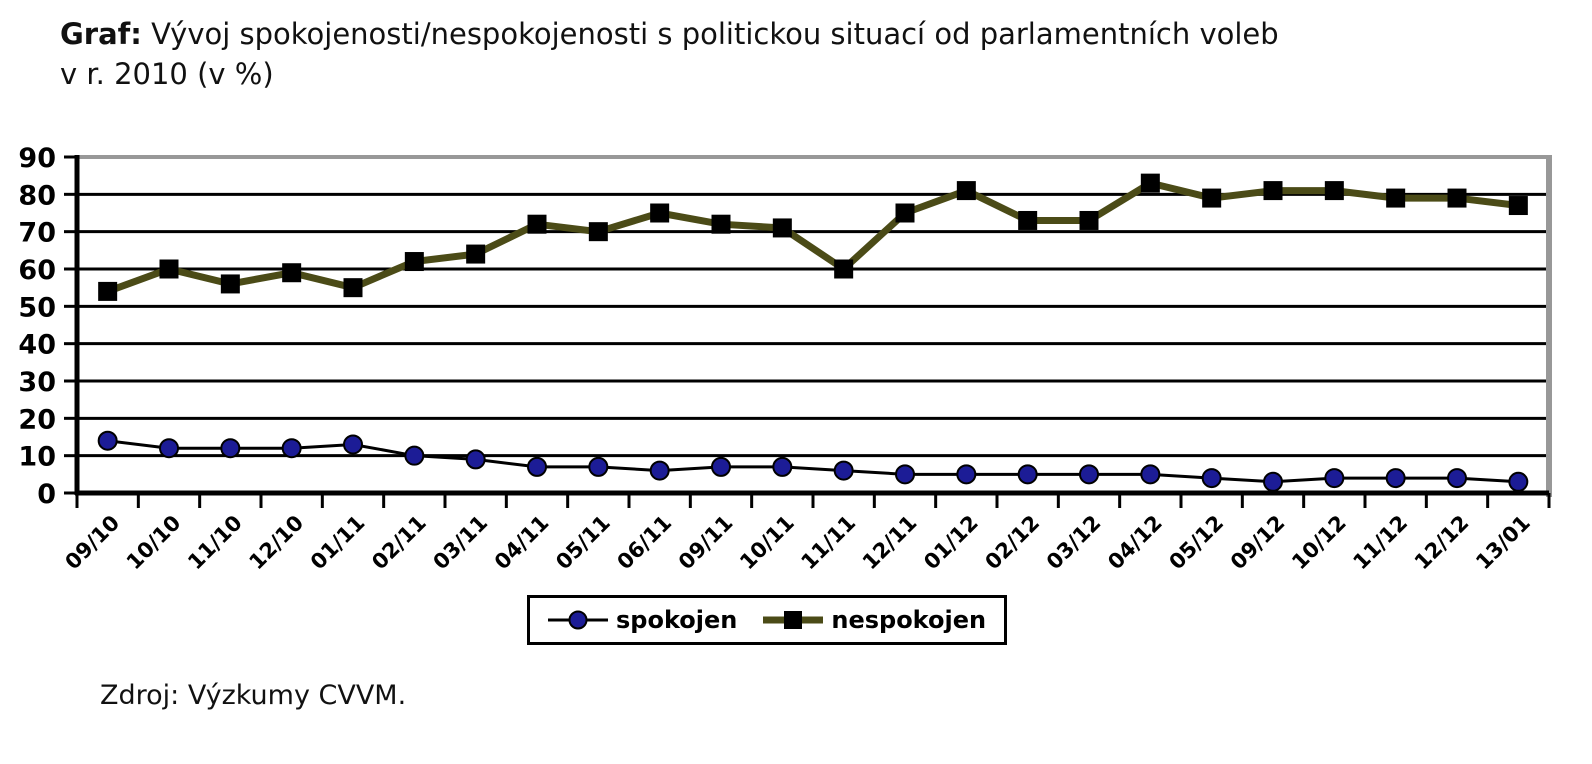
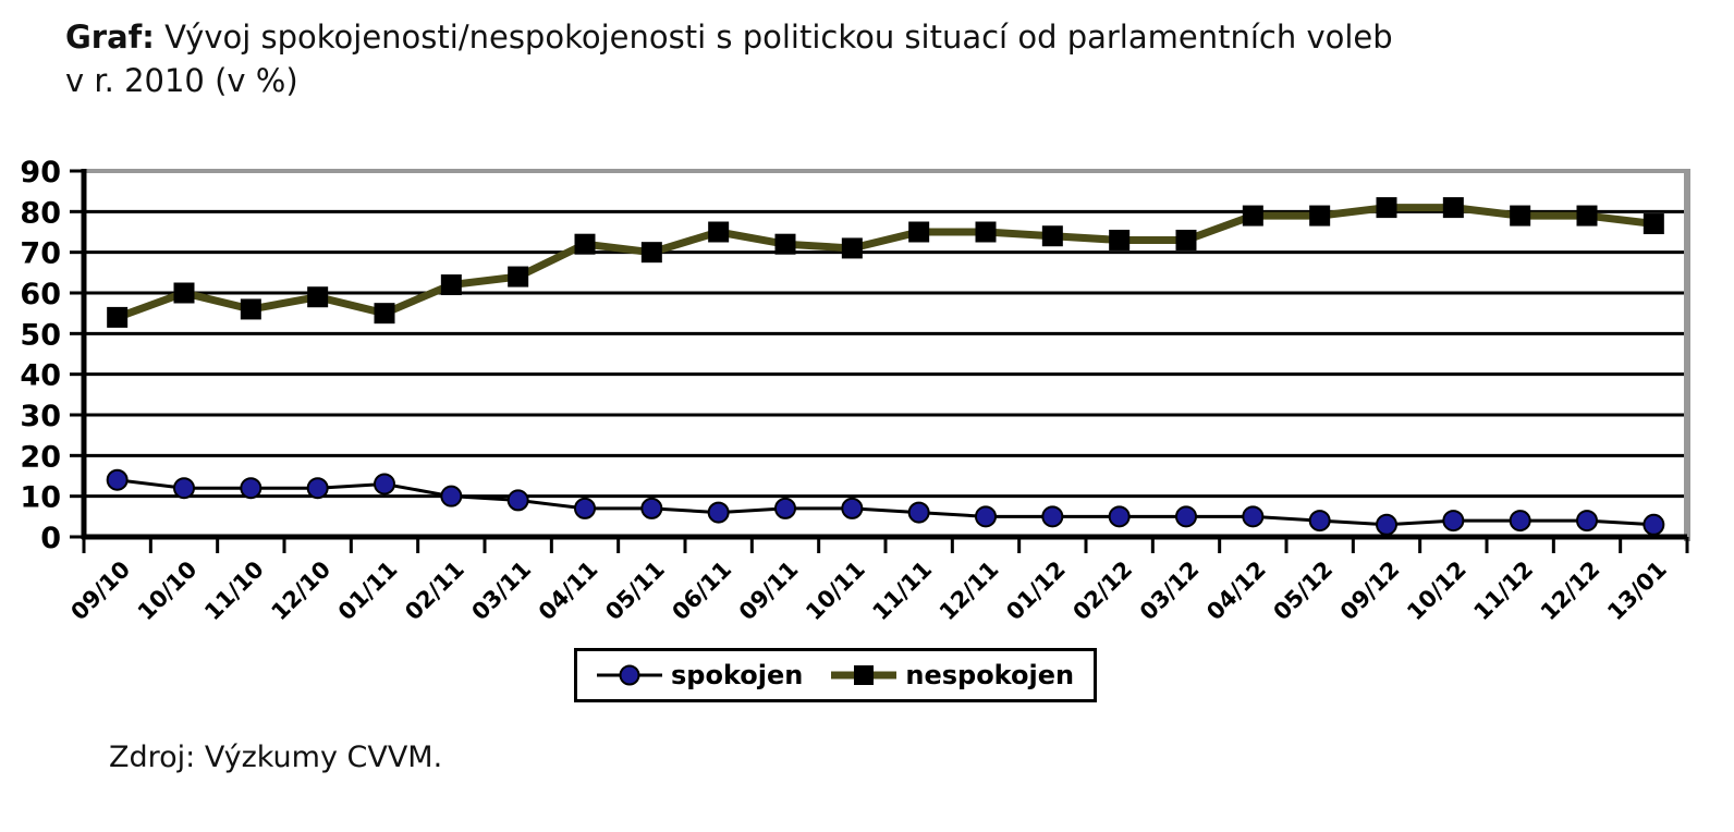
nespokojen/11/11: 60 -> 75
nespokojen/01/12: 81 -> 74
nespokojen/04/12: 83 -> 79
